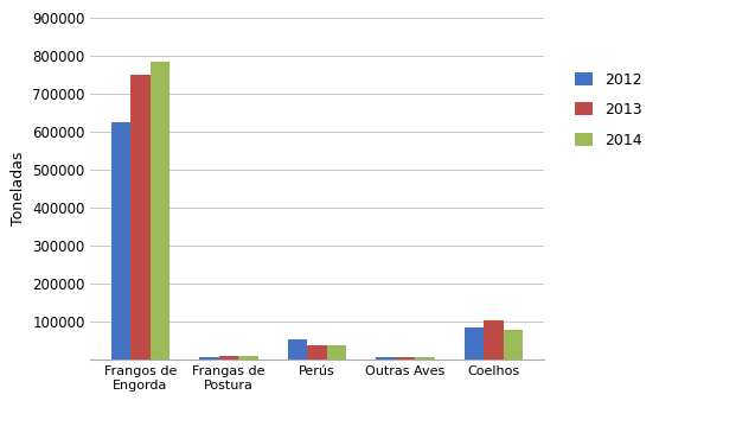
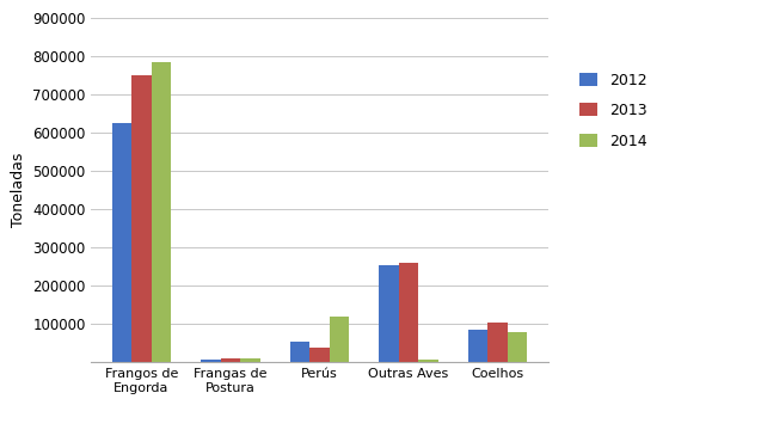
2014/Perús: 38000 -> 120000
2012/Outras Aves: 6000 -> 255000
2013/Outras Aves: 8000 -> 260000
